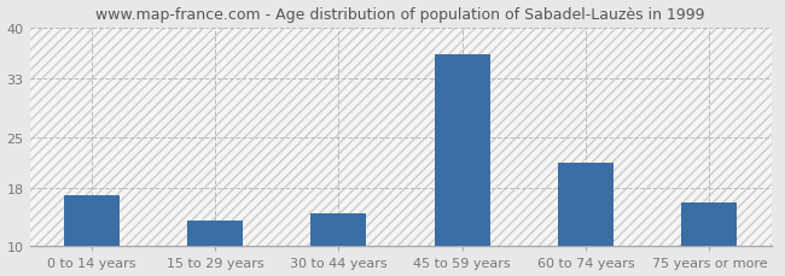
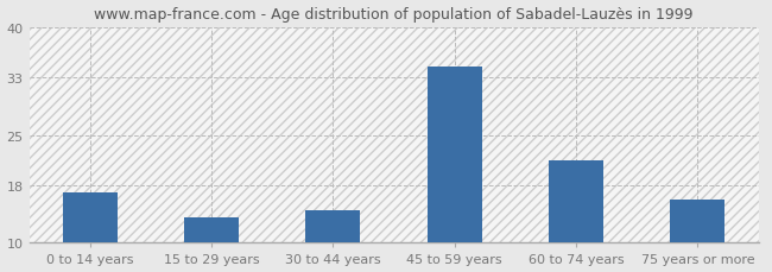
45 to 59 years: 36.4 -> 34.5
